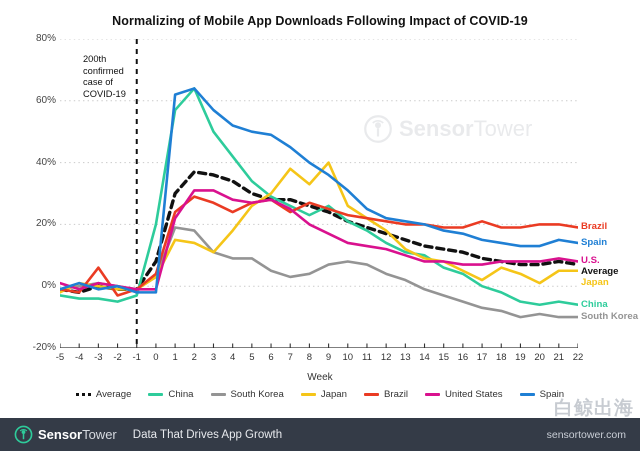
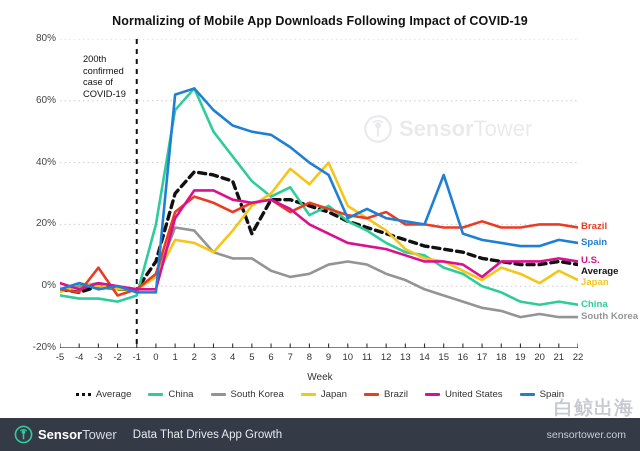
Average/5: 30% -> 17%
China/7: 26% -> 32%
Spain/10: 31% -> 22%
Brazil/12: 21% -> 24%
Spain/15: 18% -> 36%
United States/17: 7% -> 3%
Japan/22: 5% -> 2%
